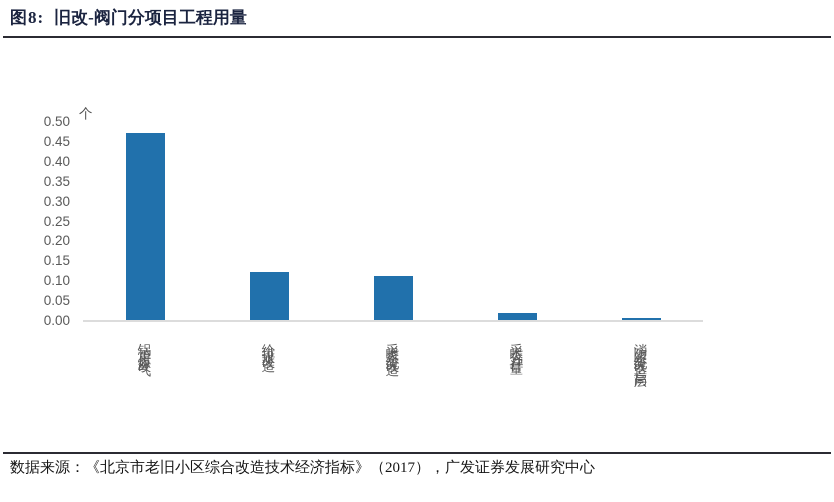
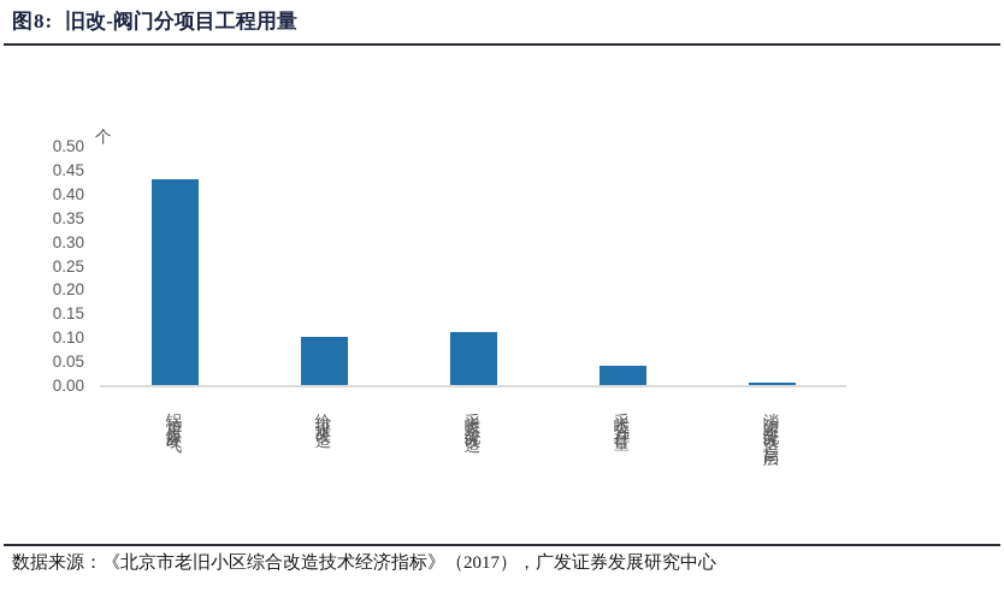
锅炉房煤改气: 0.47 -> 0.43
给排水改造: 0.12 -> 0.10
采暖分户计量: 0.02 -> 0.04
